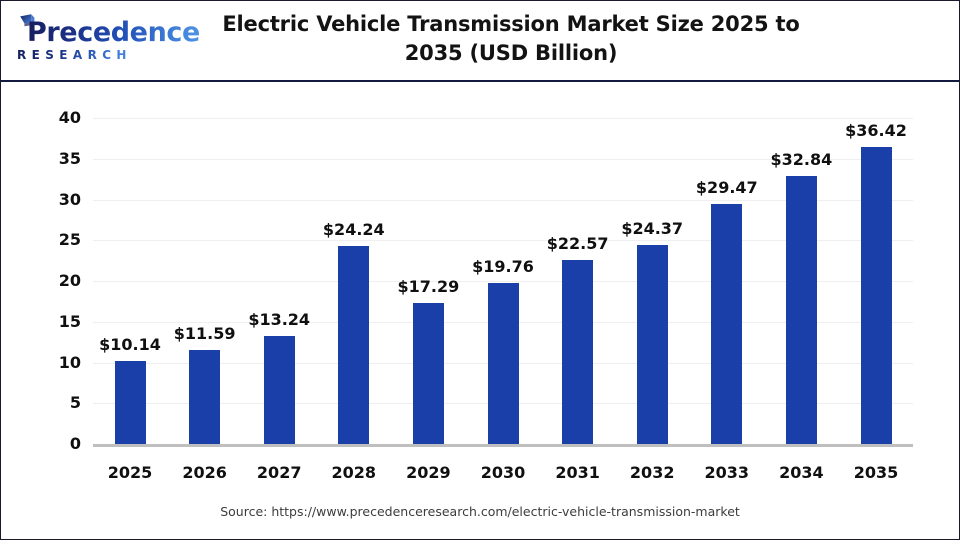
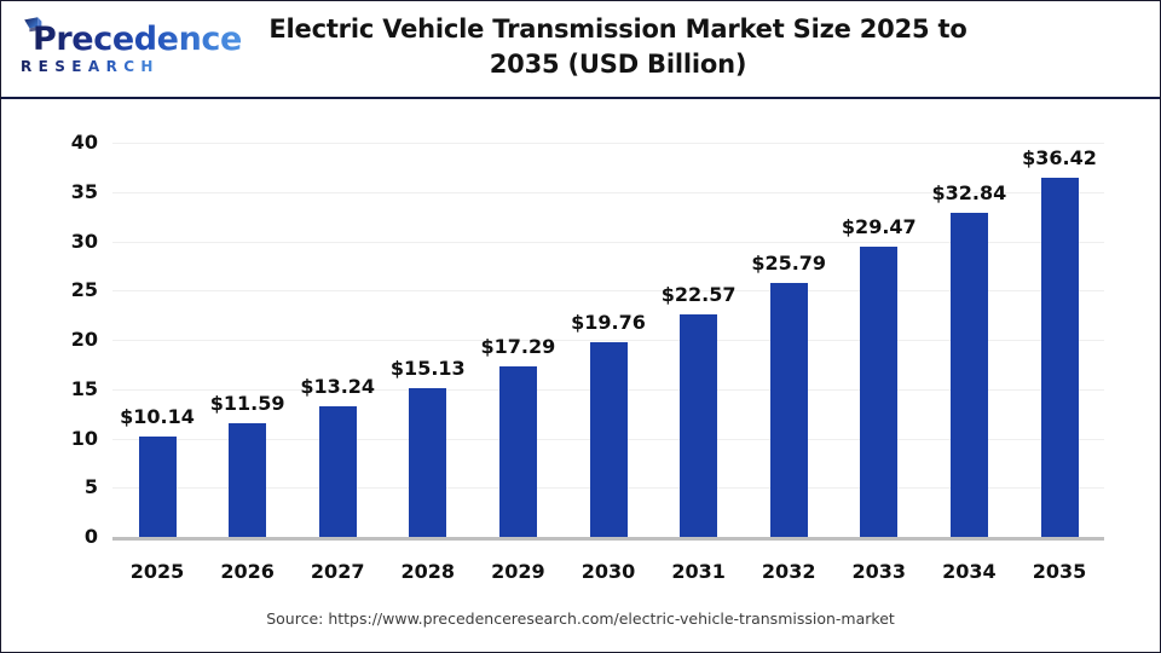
2028: $24.24 -> $15.13
2032: $24.37 -> $25.79
